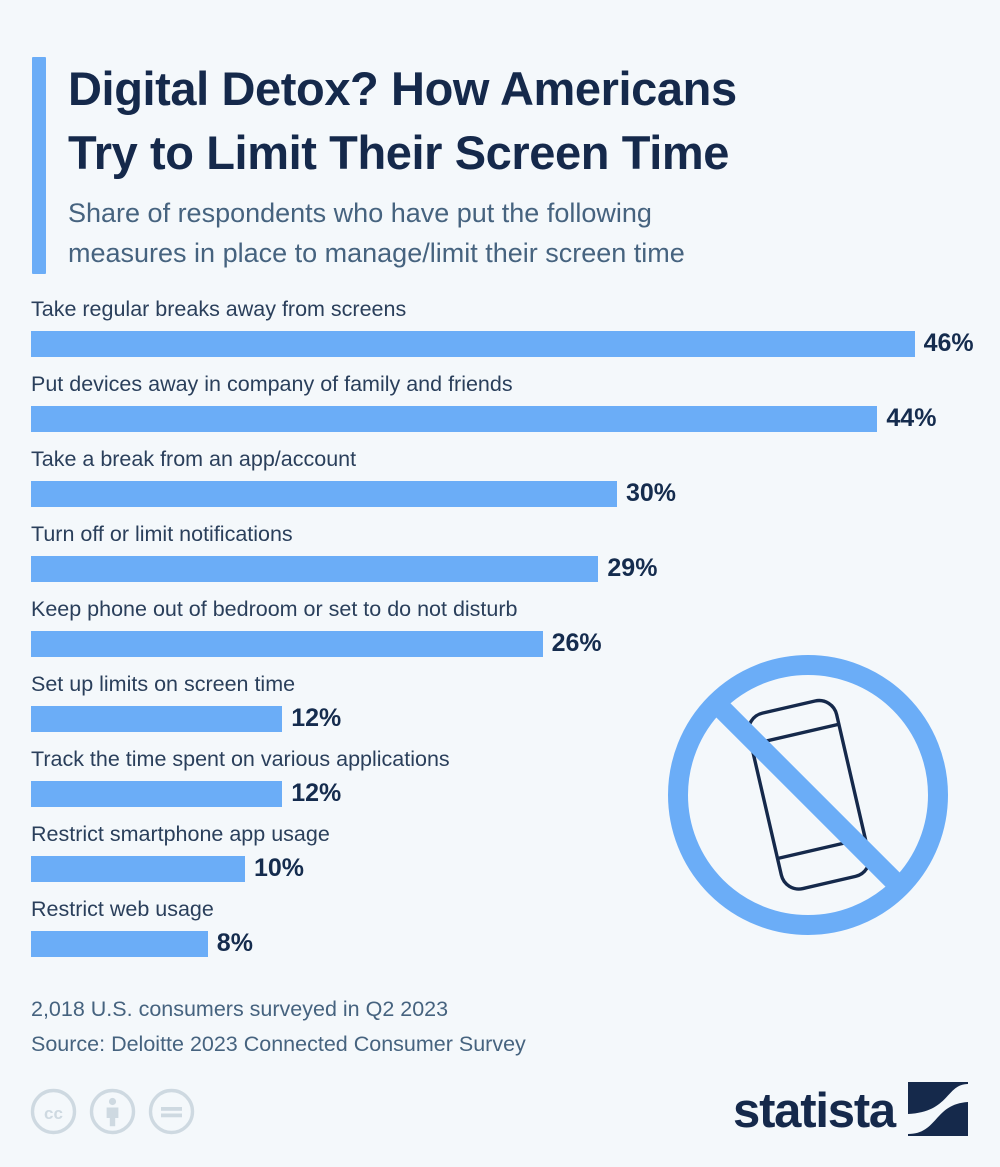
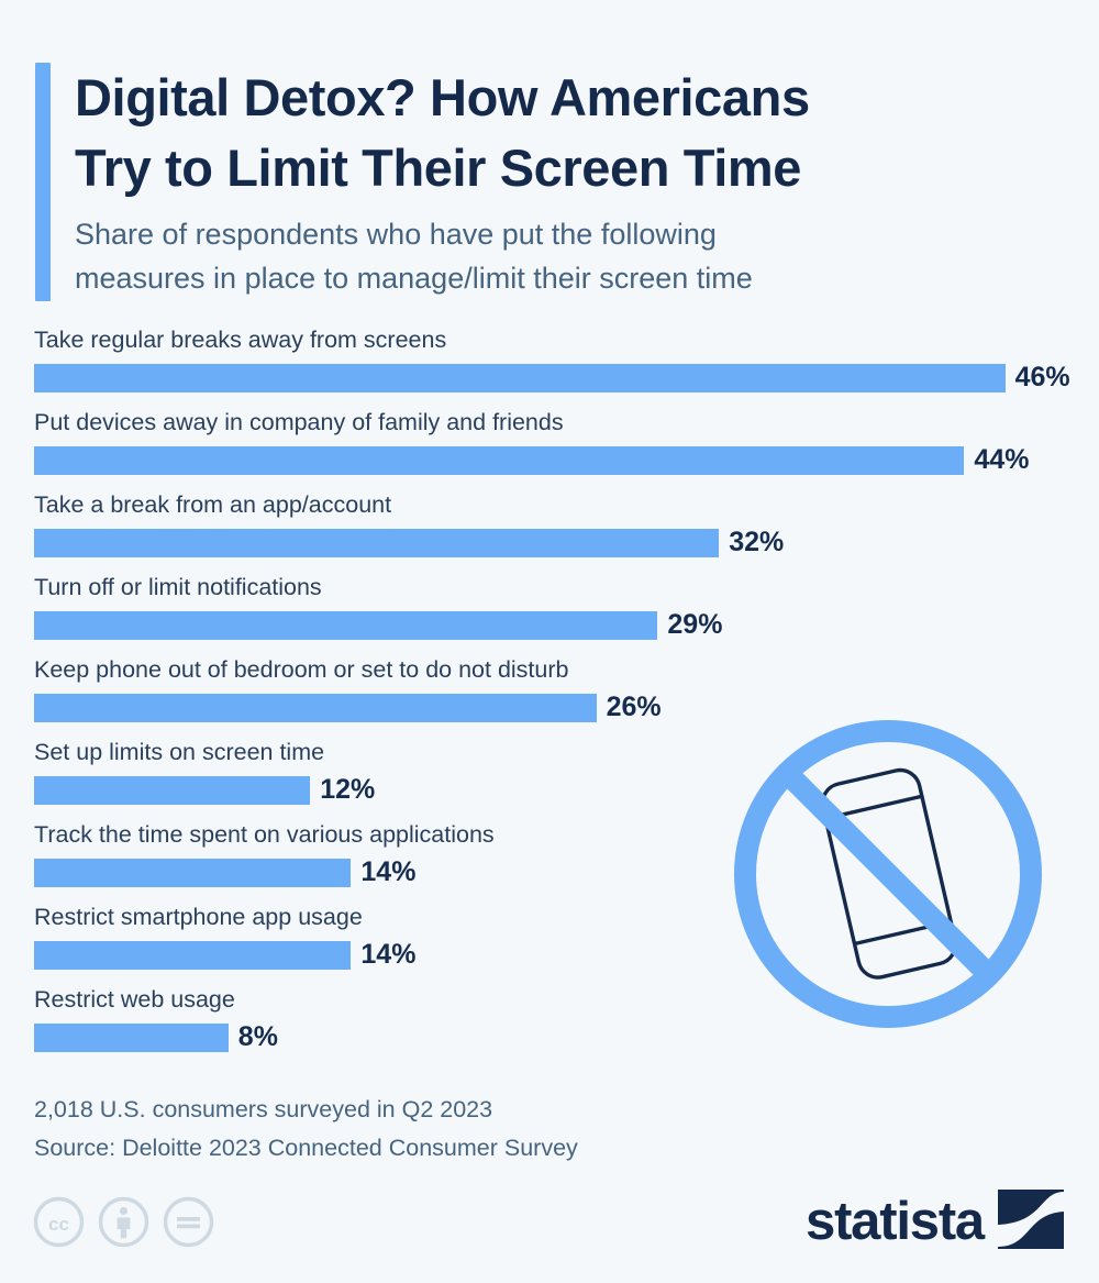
Take a break from an app/account: 30% -> 32%
Track the time spent on various applications: 12% -> 14%
Restrict smartphone app usage: 10% -> 14%
